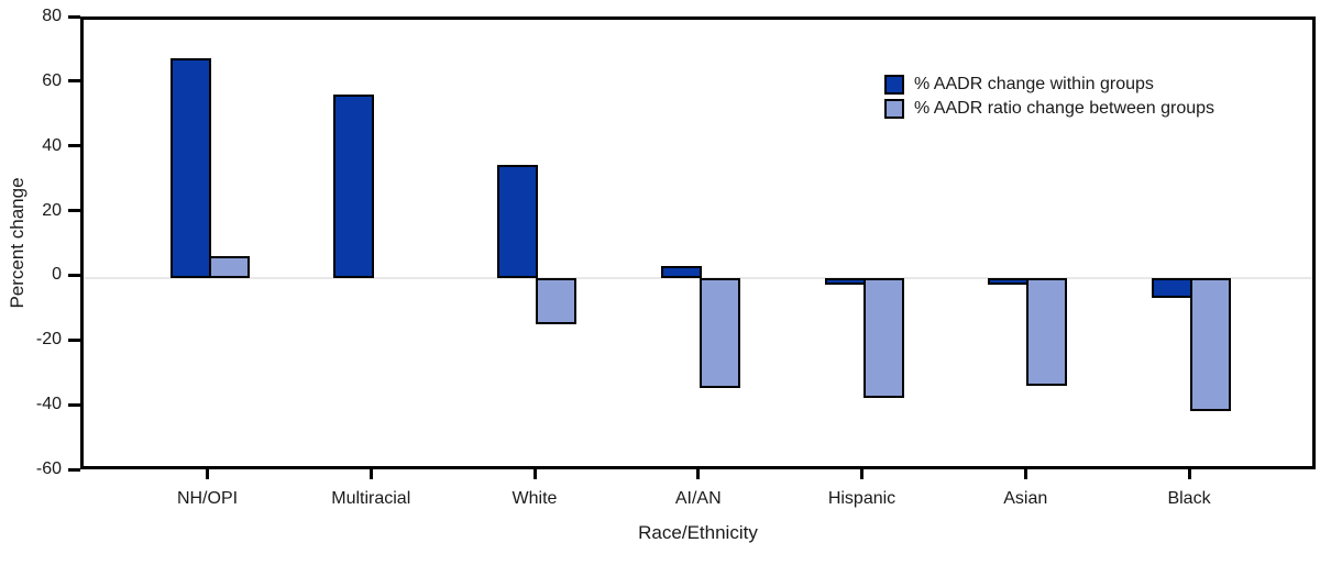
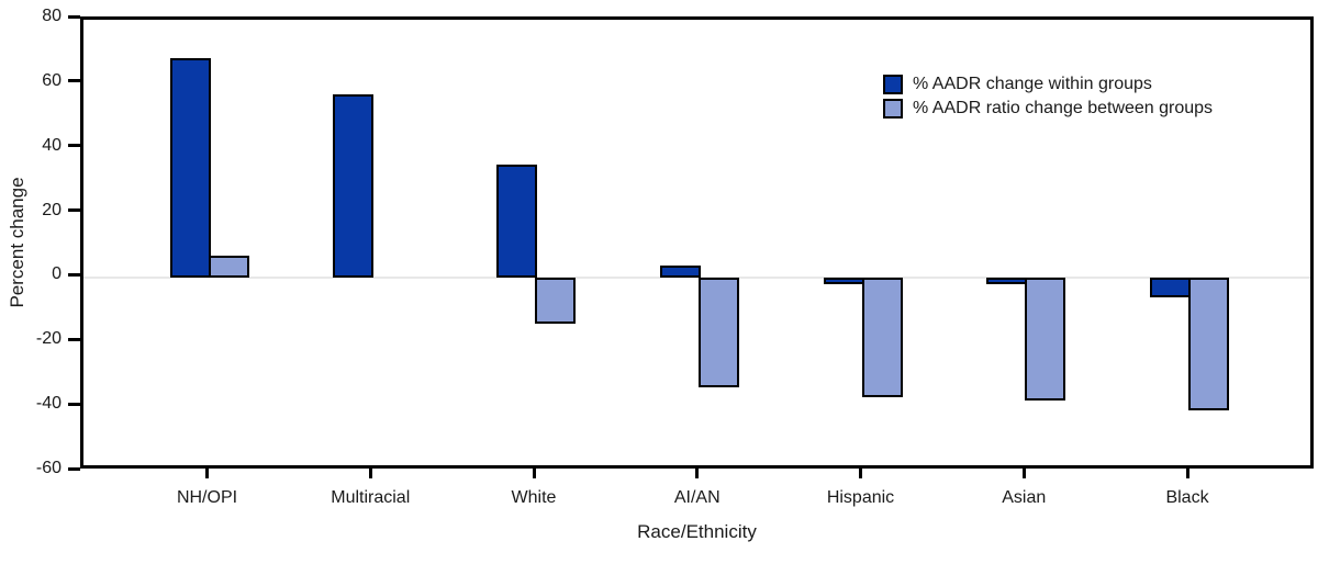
% AADR ratio change between groups/Asian: -33 -> -38
